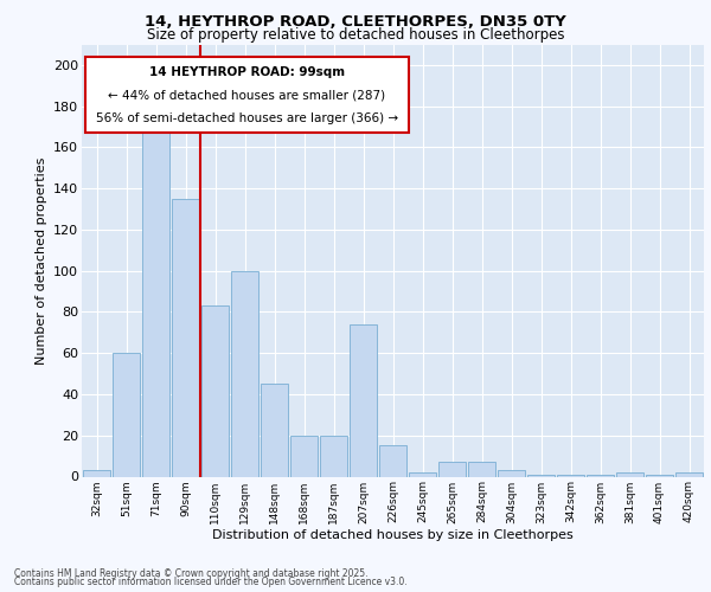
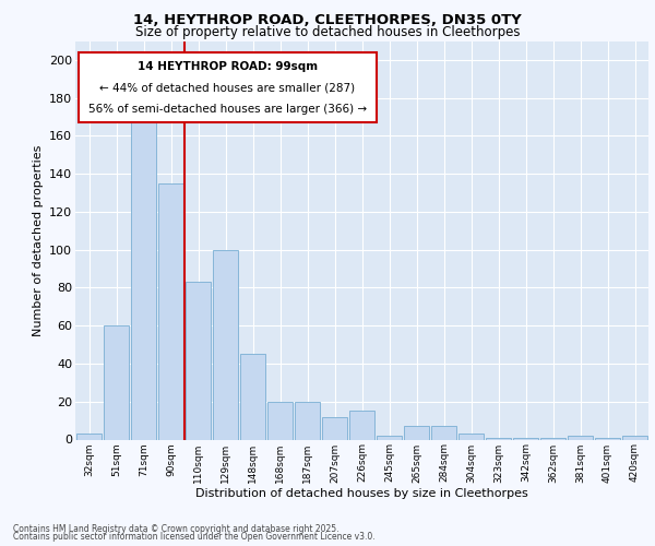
207sqm: 74 -> 12
